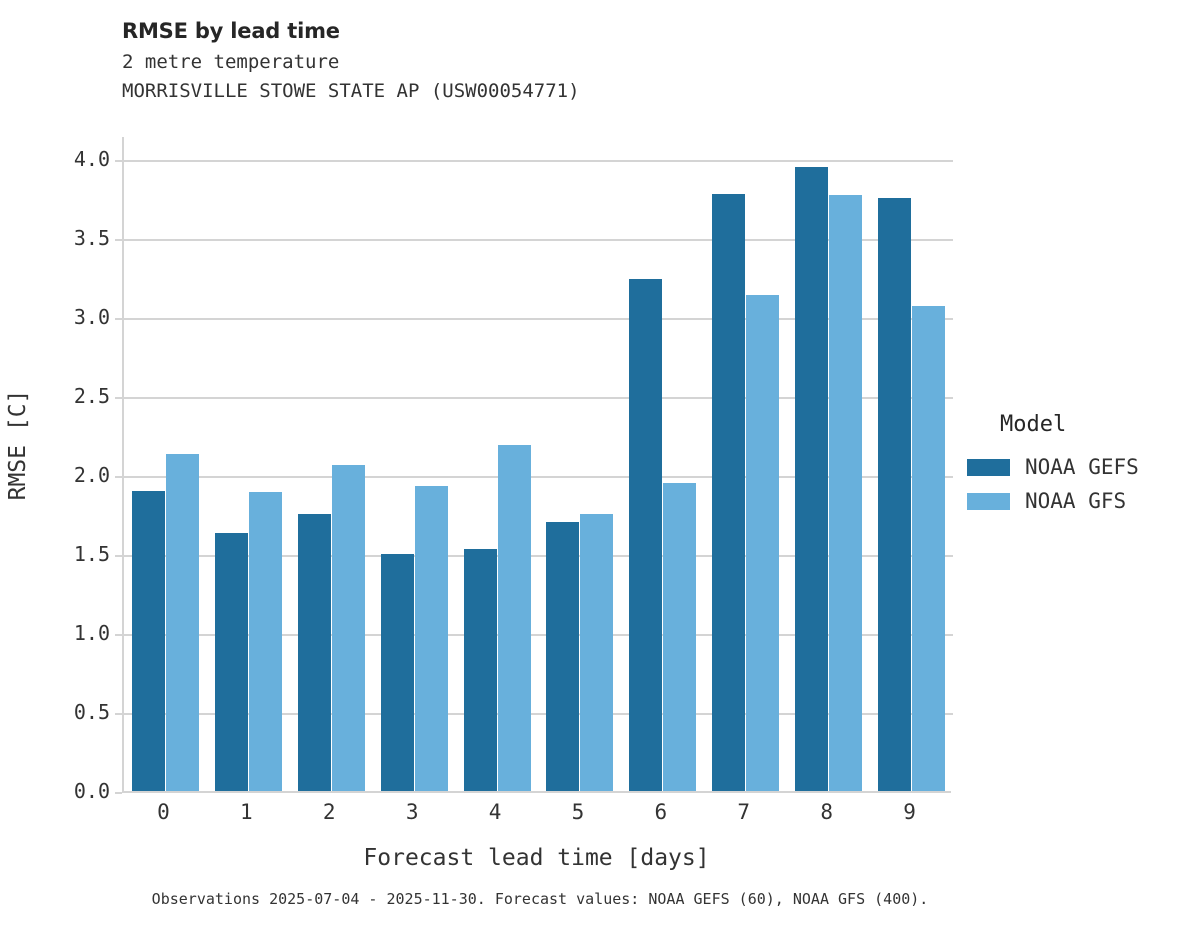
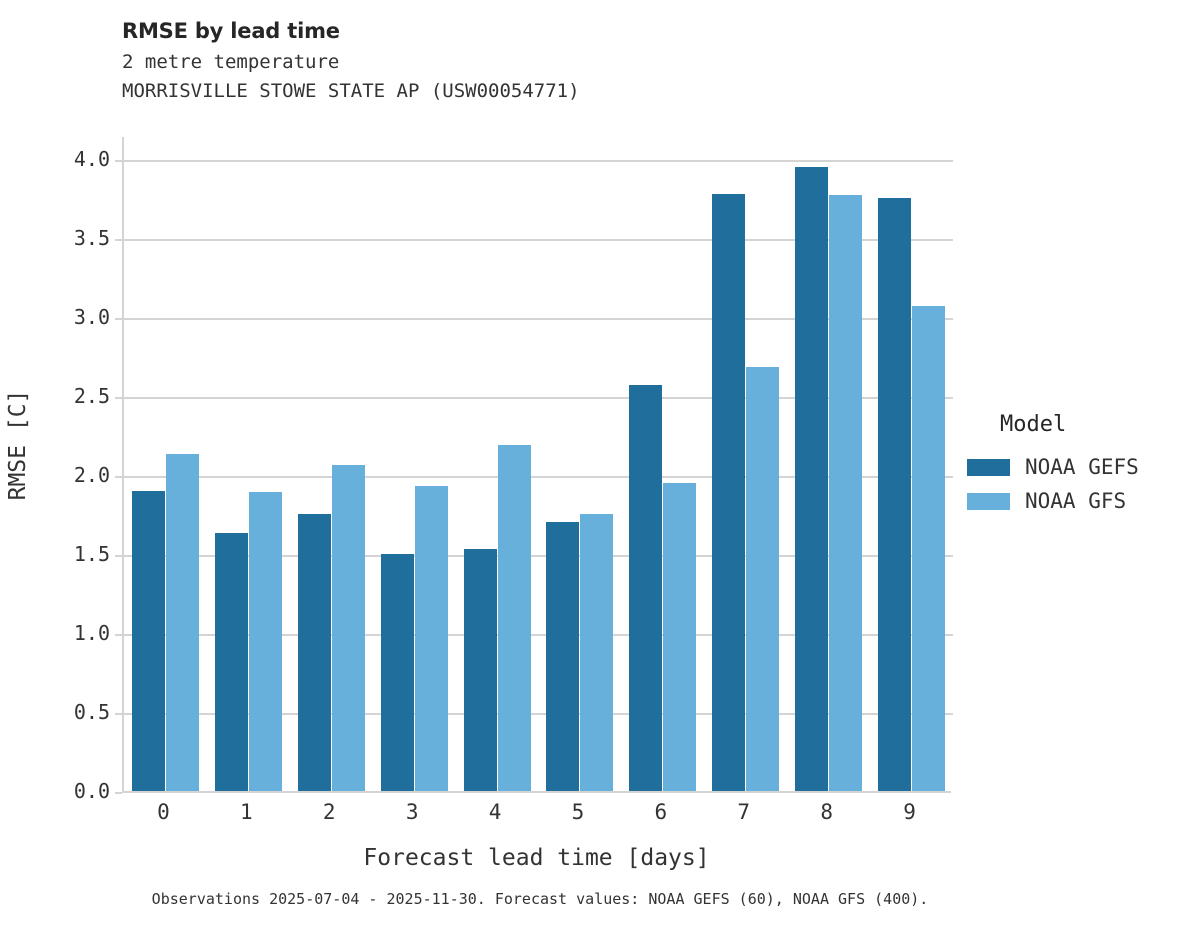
NOAA GEFS/6: 3.24 -> 2.57
NOAA GFS/7: 3.14 -> 2.68
